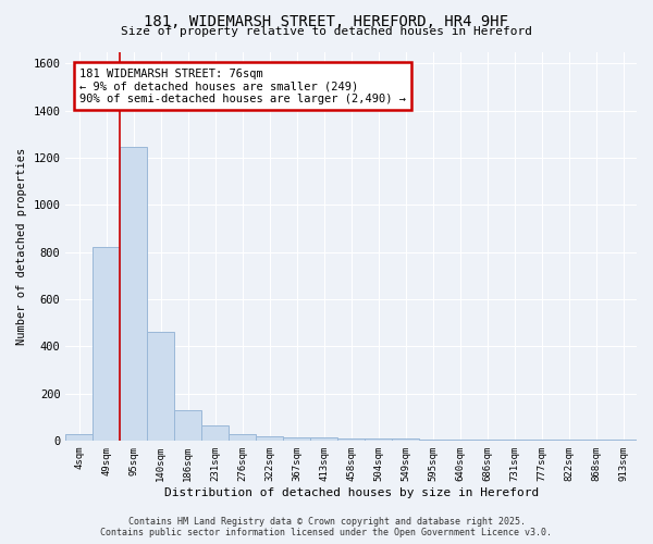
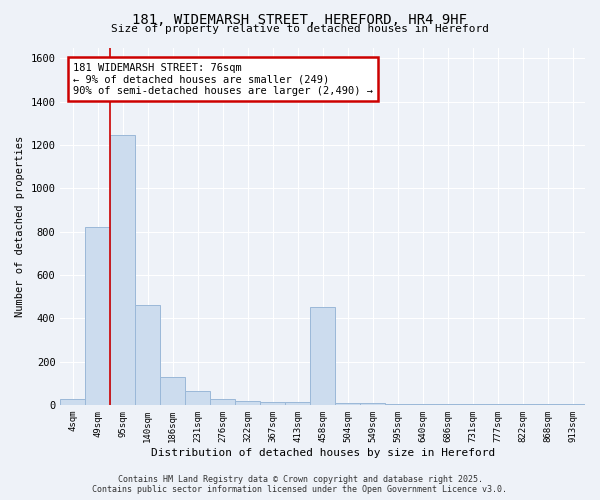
458sqm: 10 -> 450
